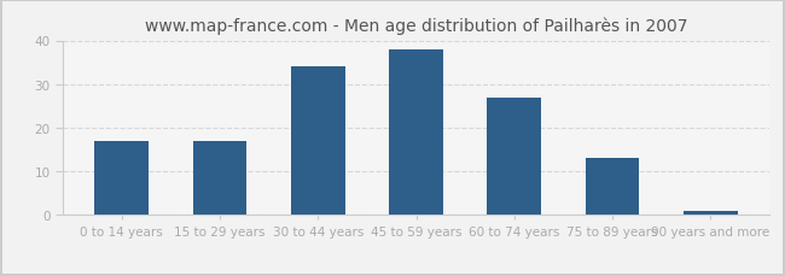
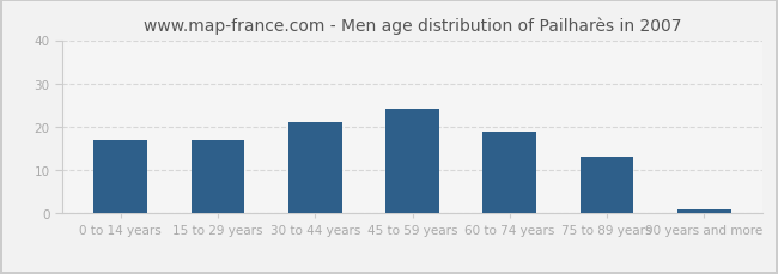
30 to 44 years: 34 -> 21
45 to 59 years: 38 -> 24
60 to 74 years: 27 -> 19
